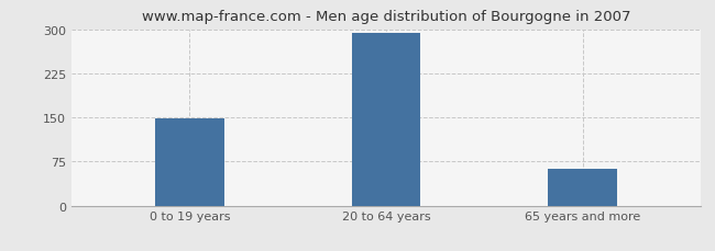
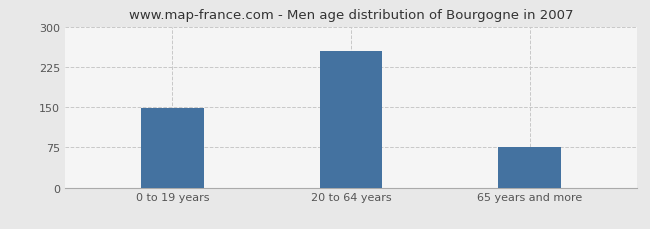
20 to 64 years: 293 -> 254
65 years and more: 62 -> 76
